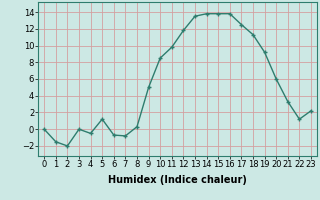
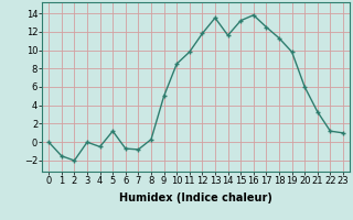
14: 13.8 -> 11.6
15: 13.8 -> 13.2
19: 9.2 -> 9.8
23: 2.2 -> 1.0
